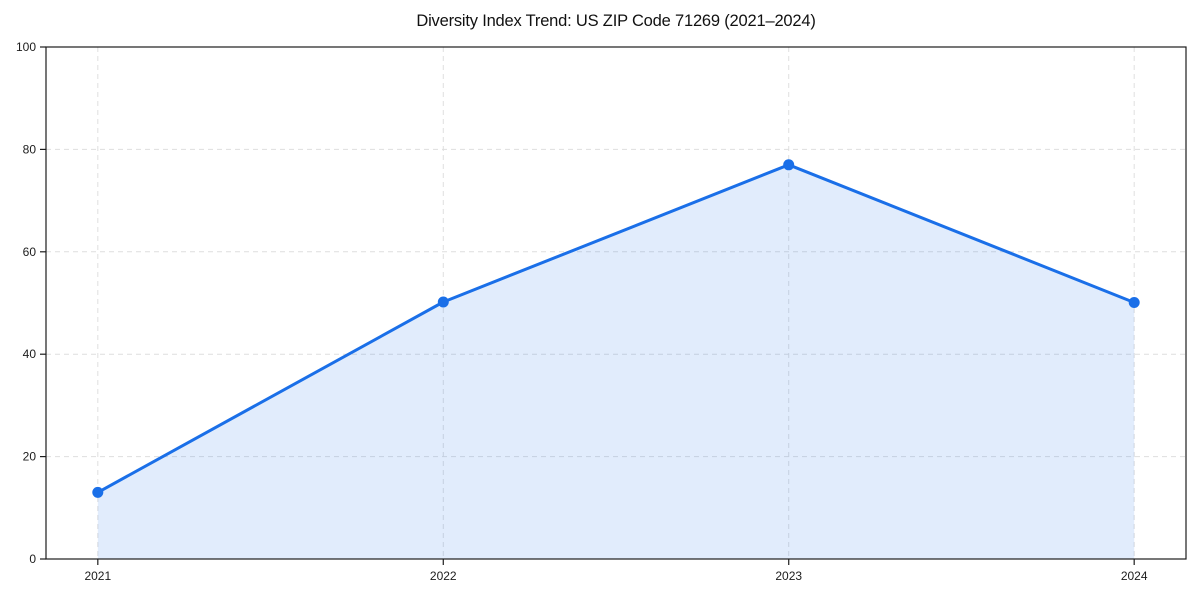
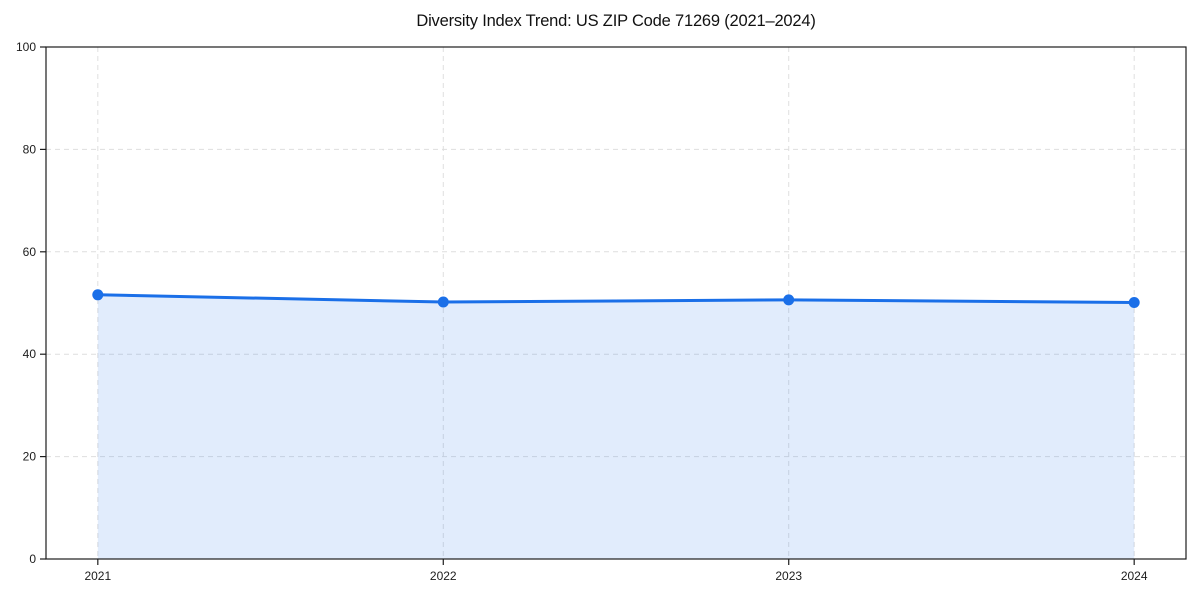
2021: 13 -> 52
2023: 77 -> 51
